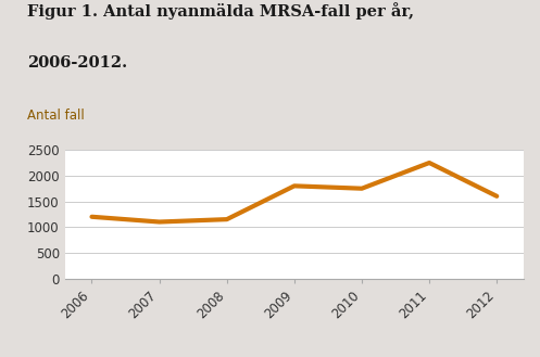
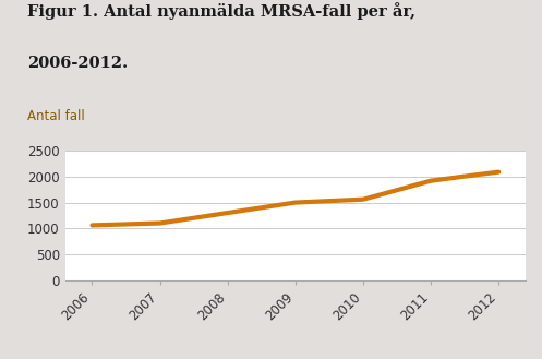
2006: 1200 -> 1060
2008: 1150 -> 1300
2009: 1800 -> 1500
2010: 1750 -> 1560
2011: 2250 -> 1920
2012: 1600 -> 2090
